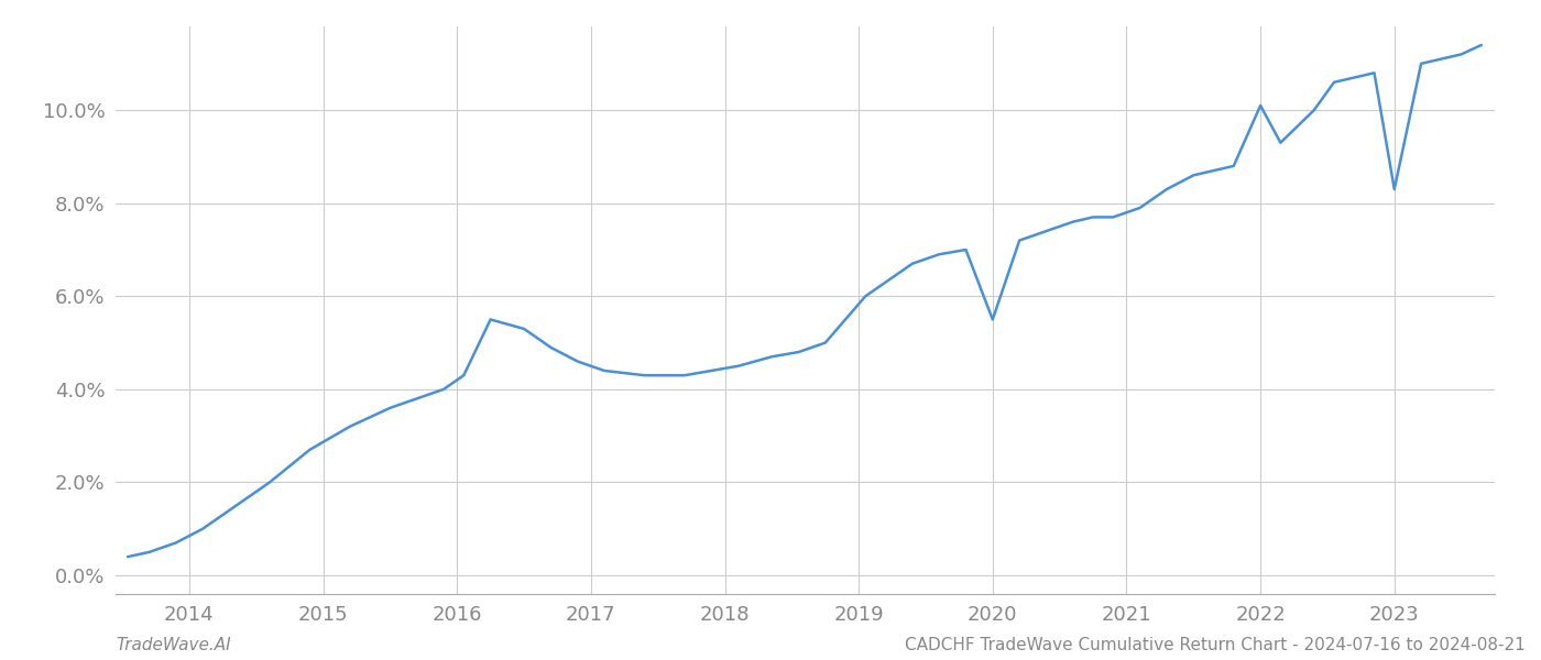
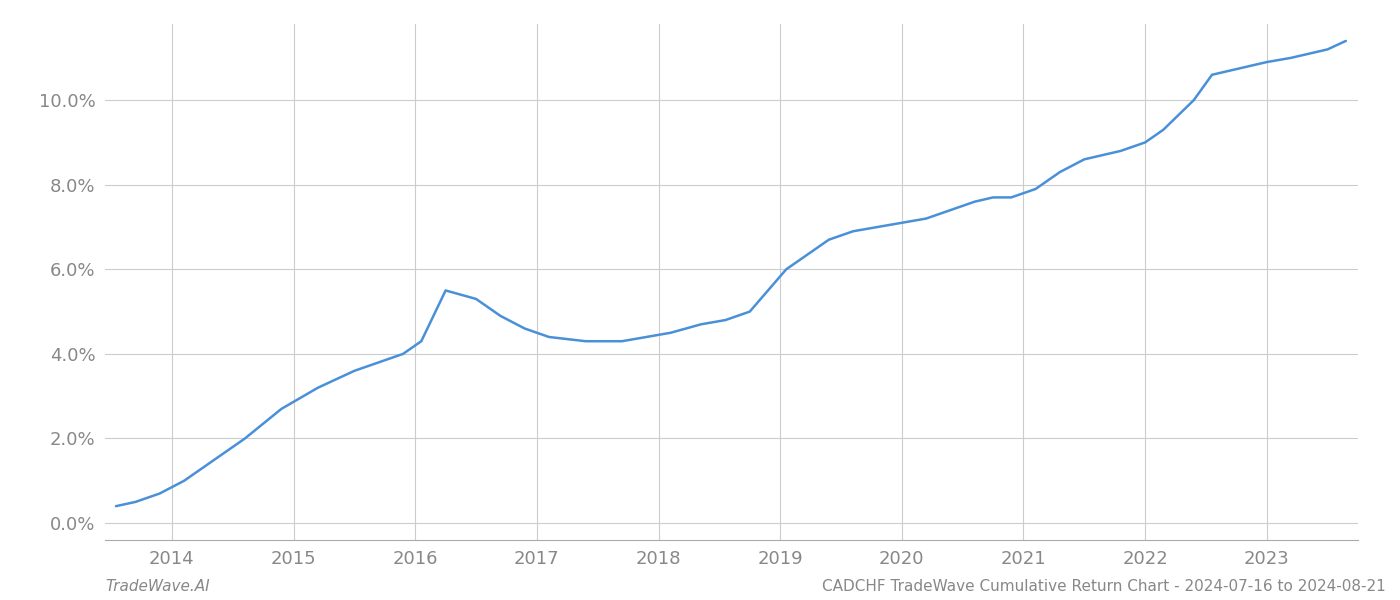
2020: 5.5% -> 7.1%
2022: 10.1% -> 9.0%
2023: 8.3% -> 10.9%
